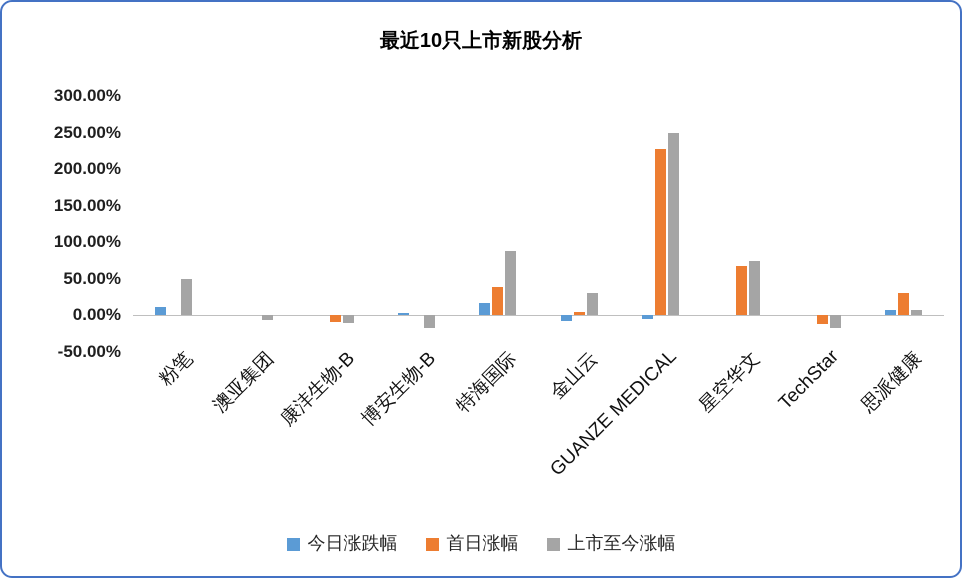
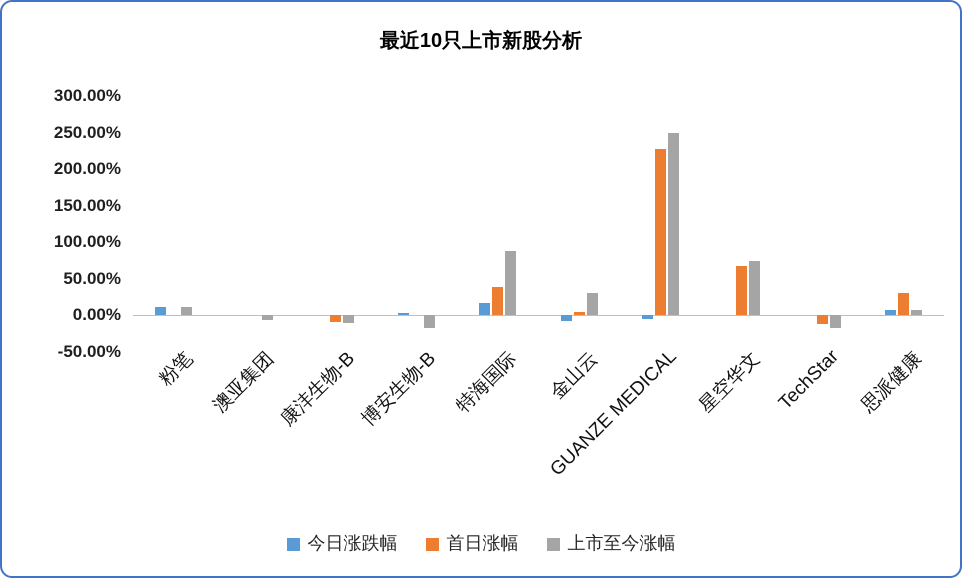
上市至今涨幅/粉笔: 50% -> 10%
